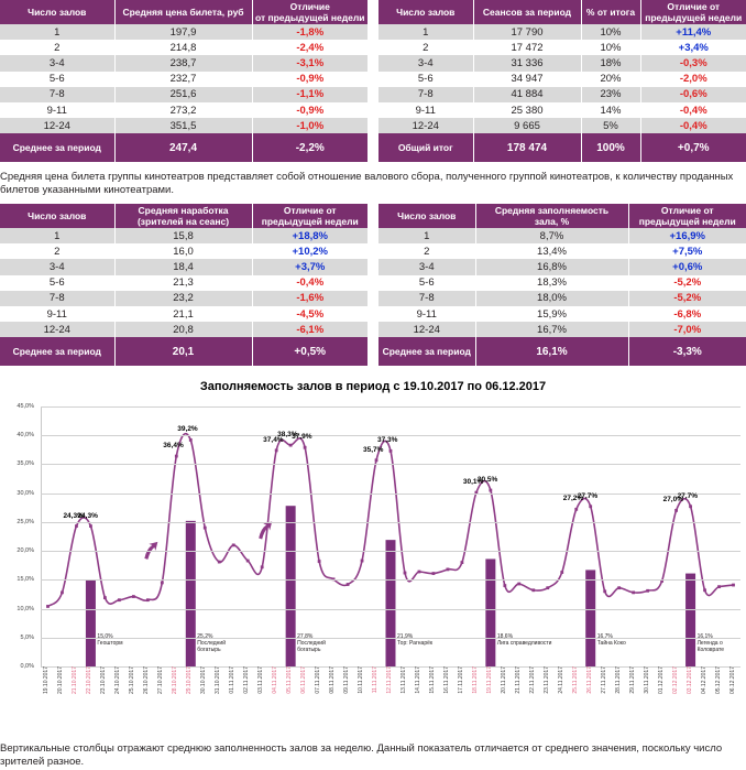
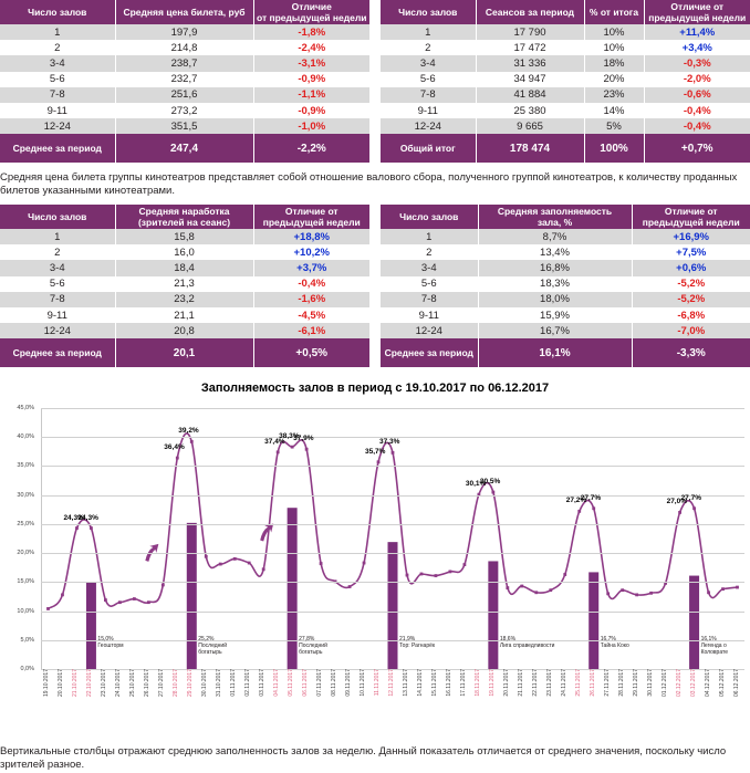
30.10.2017: 24% -> 19%
01.11.2017: 21% -> 19%
